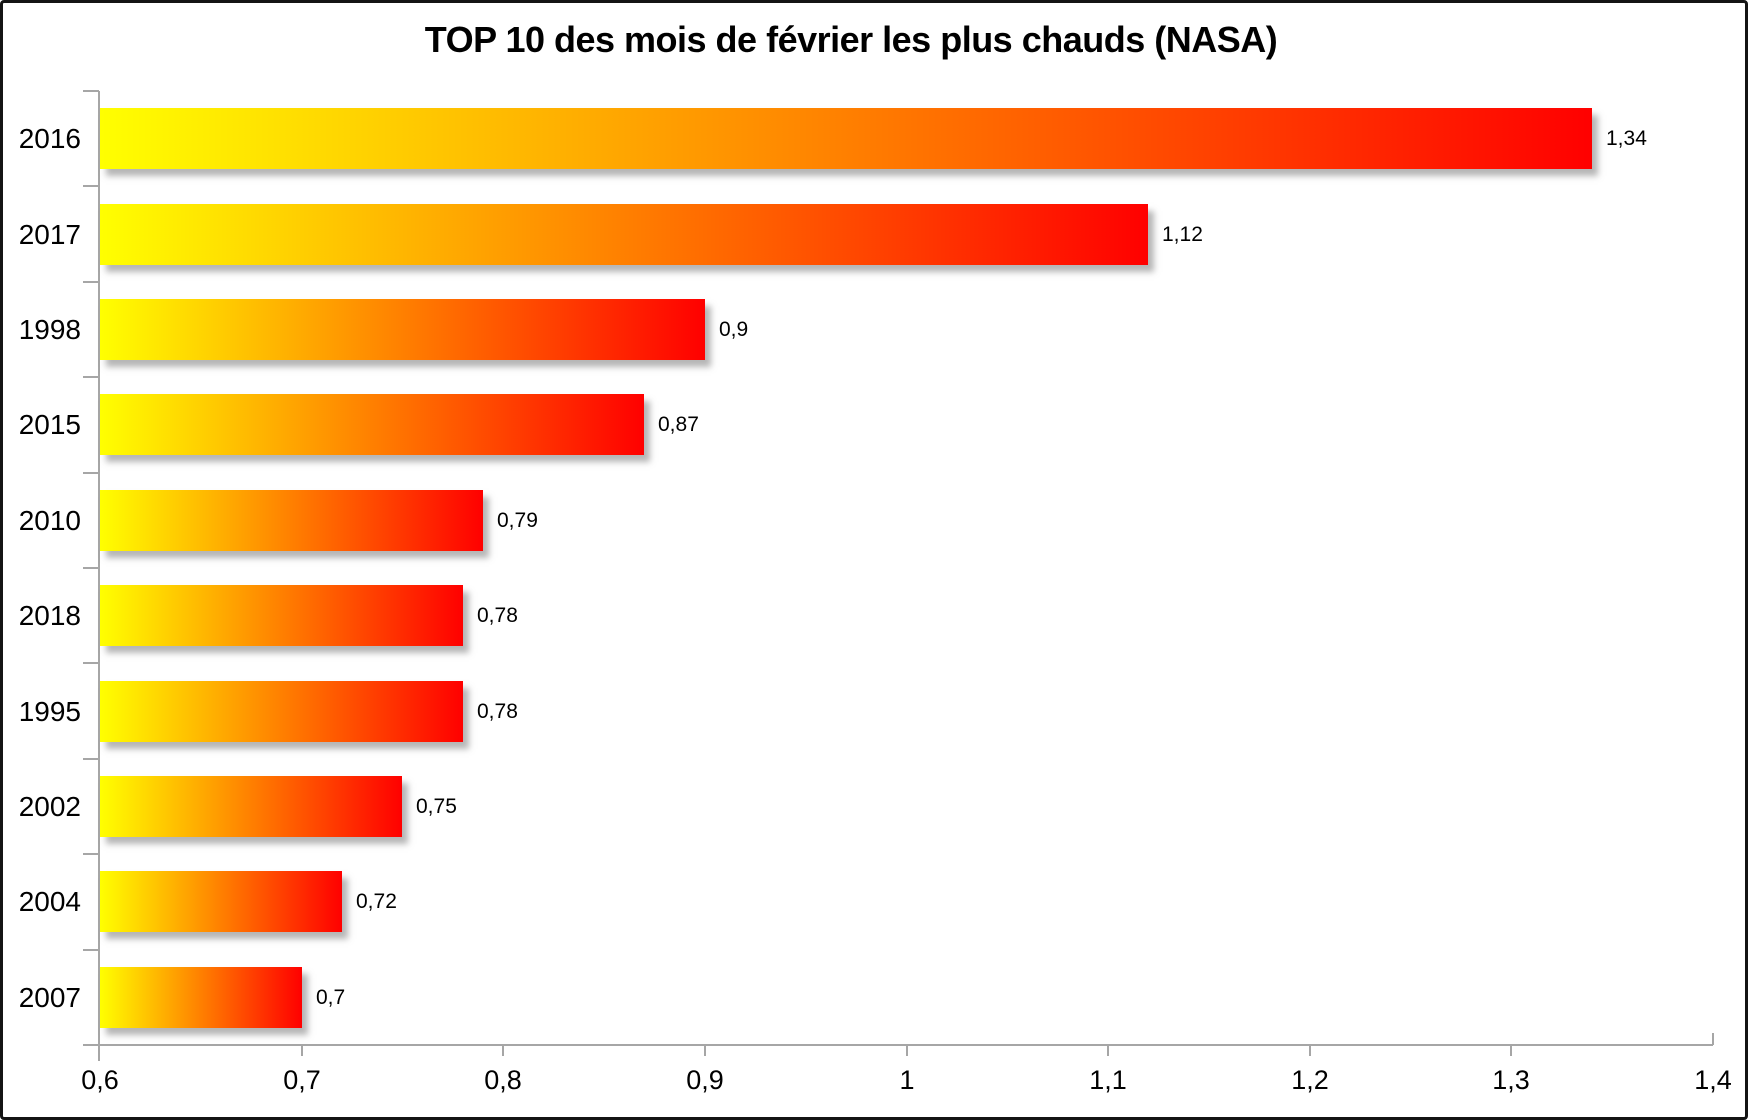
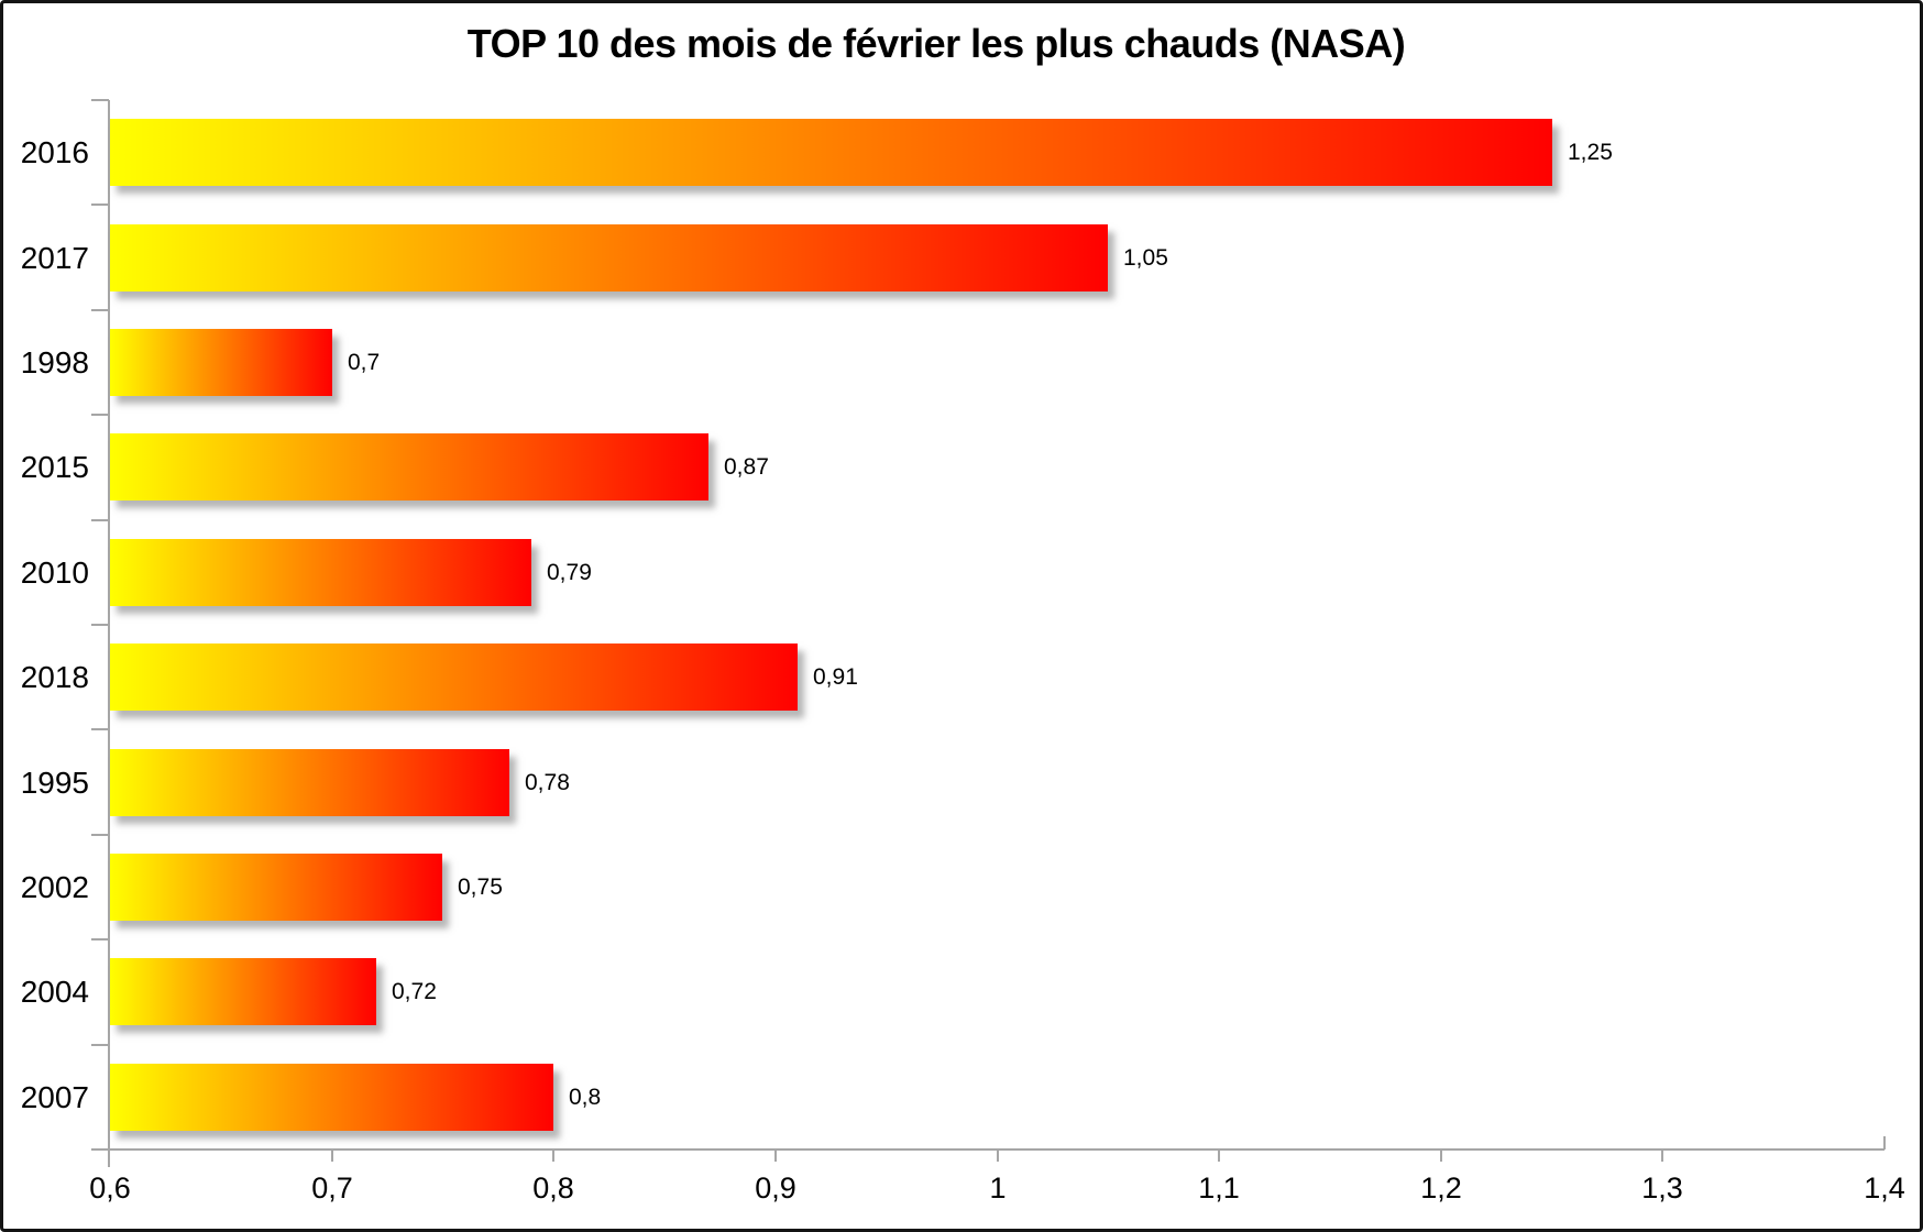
2016: 1,34 -> 1,25
2017: 1,12 -> 1,05
1998: 0,9 -> 0,7
2018: 0,78 -> 0,91
2007: 0,7 -> 0,8
